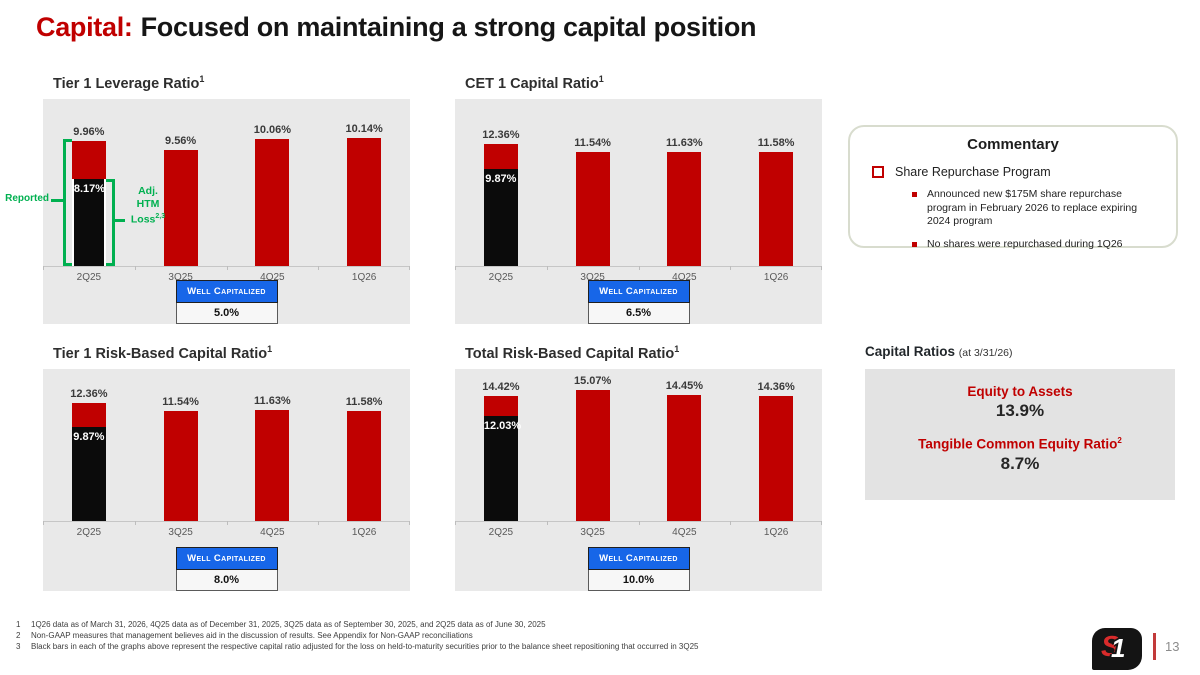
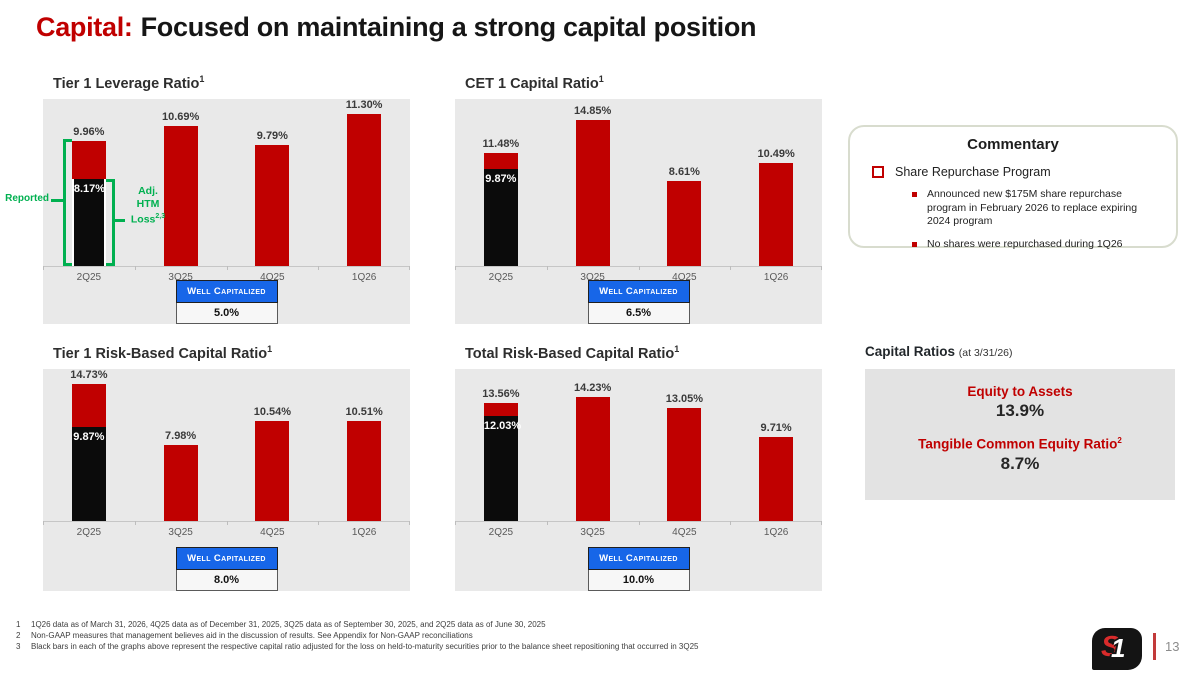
Tier 1 Leverage Ratio/3Q25: 9.56% -> 10.69%
Tier 1 Leverage Ratio/4Q25: 10.06% -> 9.79%
Tier 1 Leverage Ratio/1Q26: 10.14% -> 11.30%
CET 1 Capital Ratio/2Q25: 12.36% -> 11.48%
CET 1 Capital Ratio/3Q25: 11.54% -> 14.85%
CET 1 Capital Ratio/4Q25: 11.63% -> 8.61%
CET 1 Capital Ratio/1Q26: 11.58% -> 10.49%
Tier 1 Risk-Based Capital Ratio/2Q25: 12.36% -> 14.73%
Tier 1 Risk-Based Capital Ratio/3Q25: 11.54% -> 7.98%
Tier 1 Risk-Based Capital Ratio/4Q25: 11.63% -> 10.54%
Tier 1 Risk-Based Capital Ratio/1Q26: 11.58% -> 10.51%
Total Risk-Based Capital Ratio/2Q25: 14.42% -> 13.56%
Total Risk-Based Capital Ratio/3Q25: 15.07% -> 14.23%
Total Risk-Based Capital Ratio/4Q25: 14.45% -> 13.05%
Total Risk-Based Capital Ratio/1Q26: 14.36% -> 9.71%
